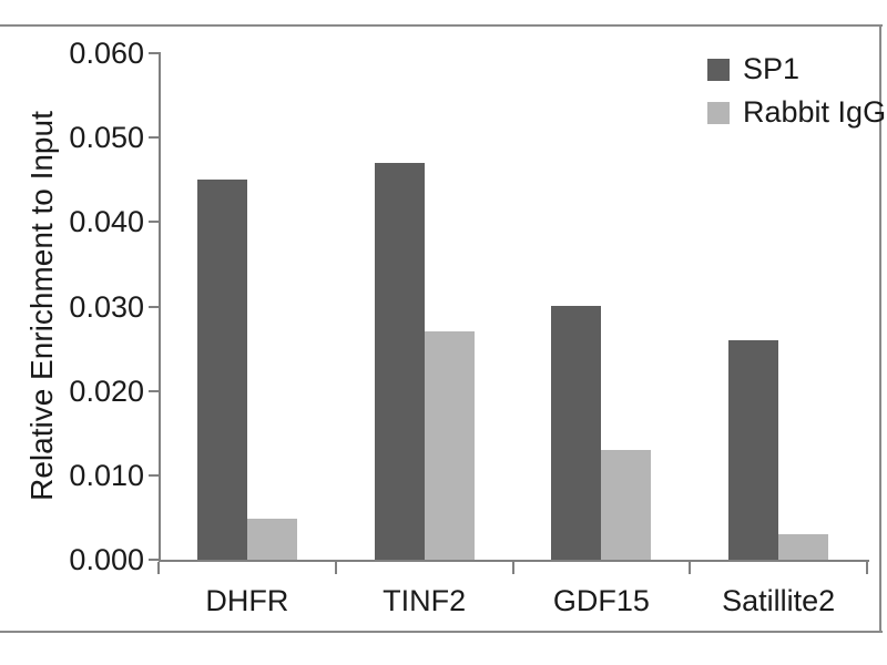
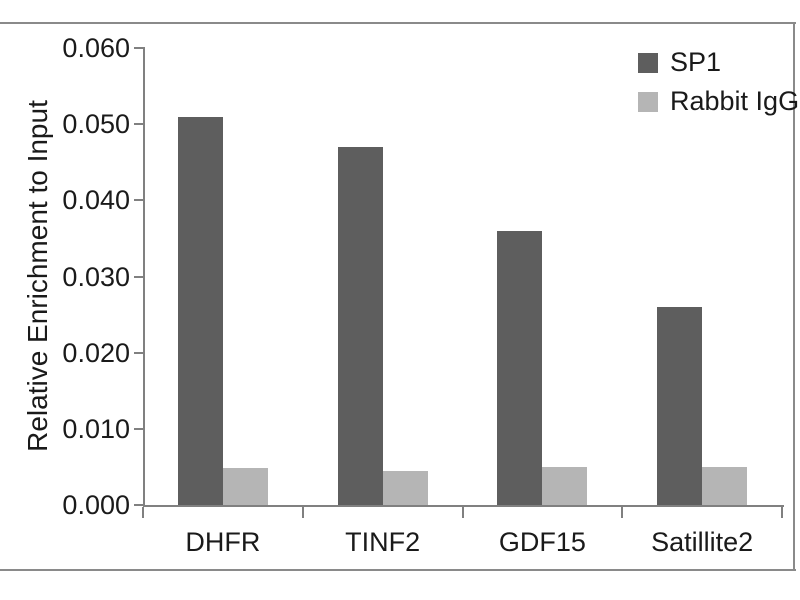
SP1/DHFR: 0.045 -> 0.051
Rabbit IgG/TINF2: 0.027 -> 0.004
SP1/GDF15: 0.030 -> 0.036
Rabbit IgG/GDF15: 0.013 -> 0.005
Rabbit IgG/Satillite2: 0.003 -> 0.005
